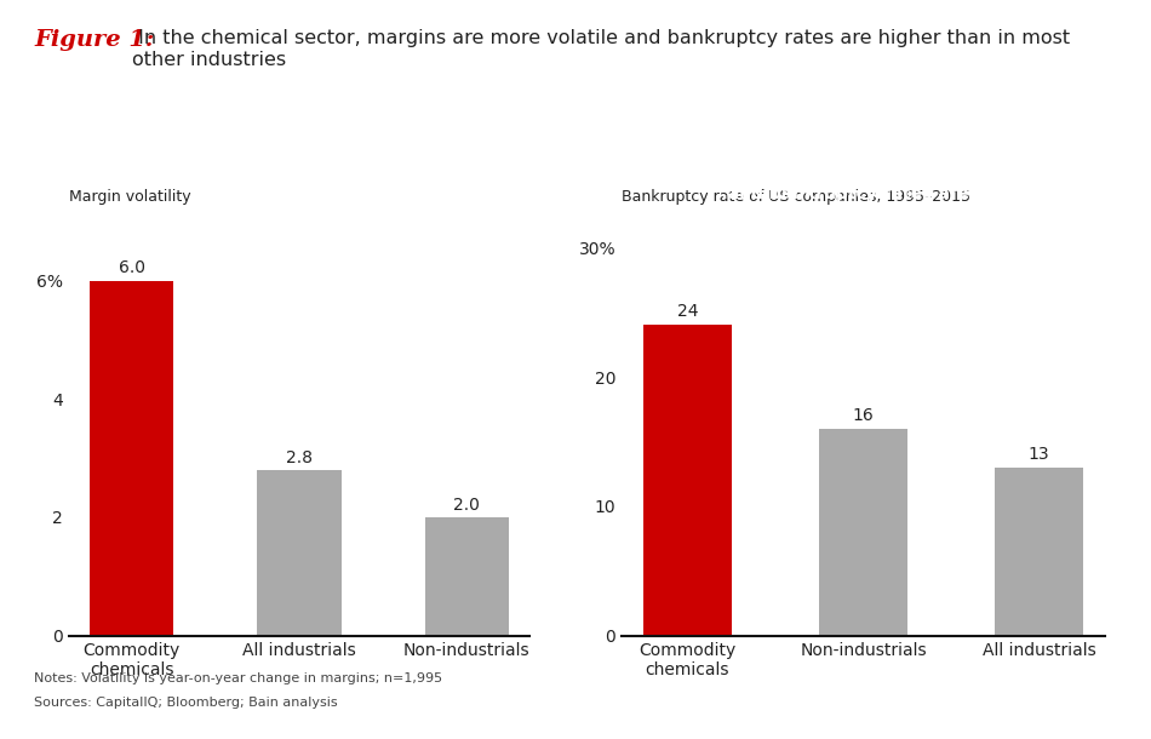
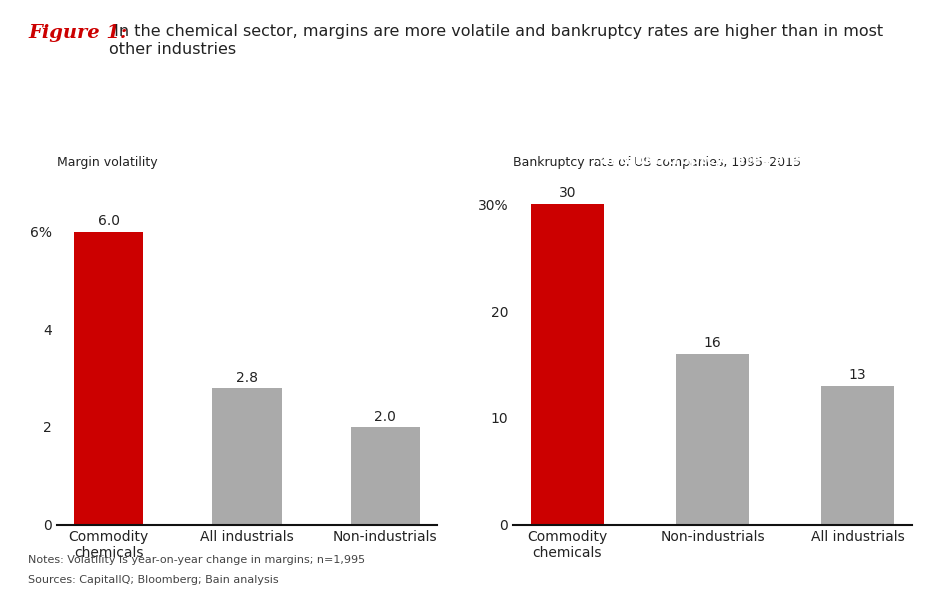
Commodity chemicals: 24 -> 30
